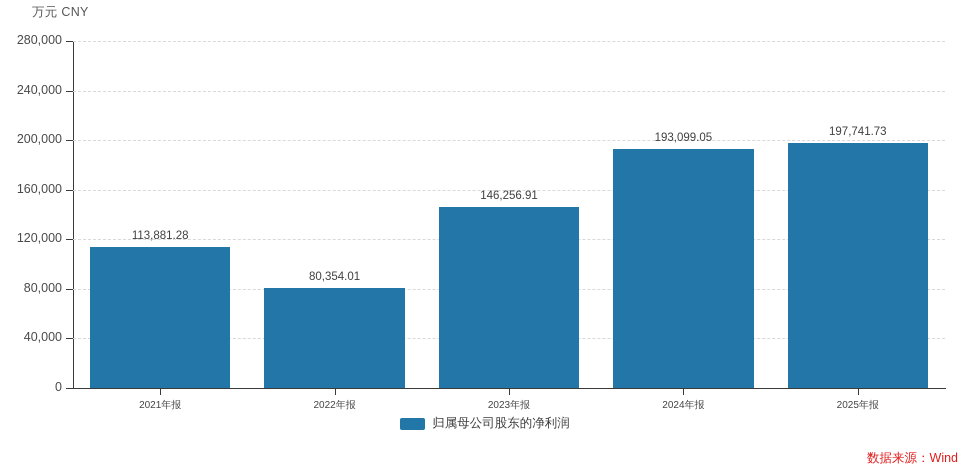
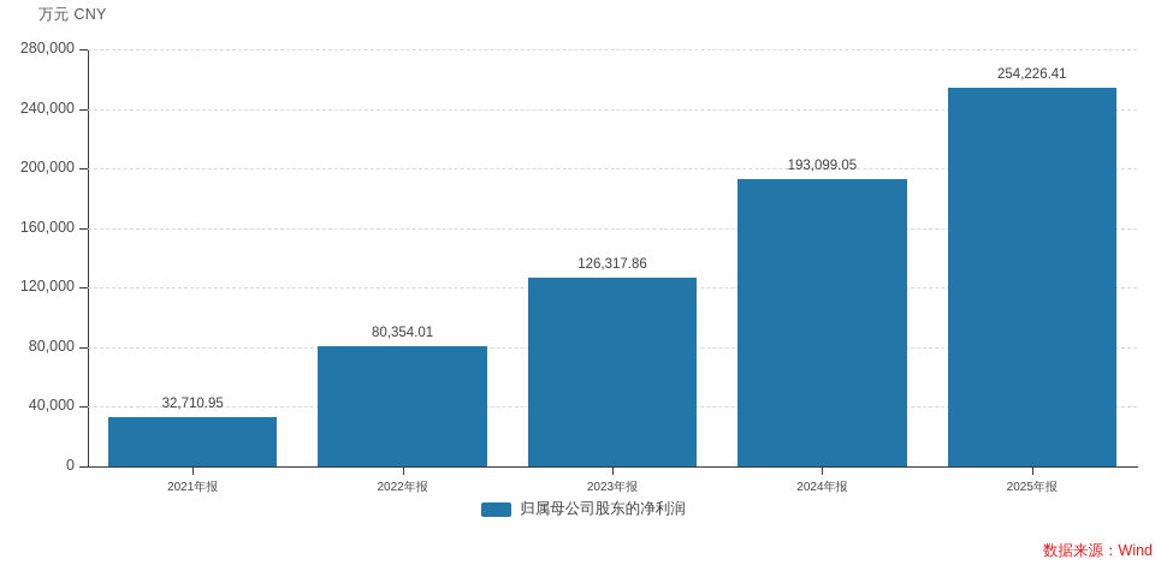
2021年报: 113,881.28 -> 32,710.95
2023年报: 146,256.91 -> 126,317.86
2025年报: 197,741.73 -> 254,226.41
